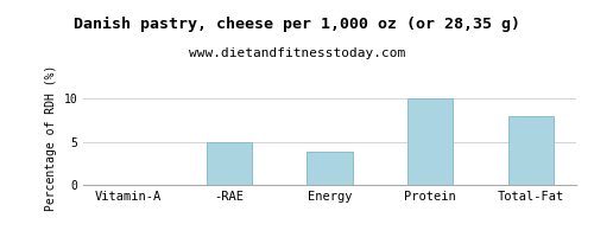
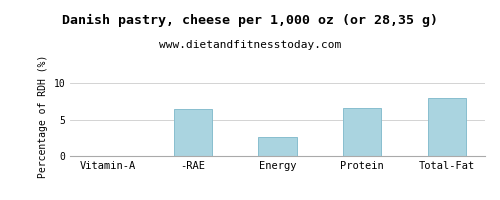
-RAE: 5.0 -> 6.4
Energy: 3.9 -> 2.6
Protein: 10.0 -> 6.6
